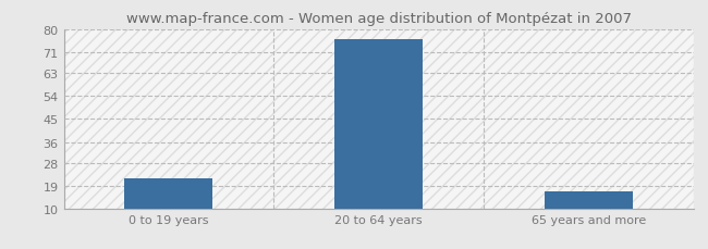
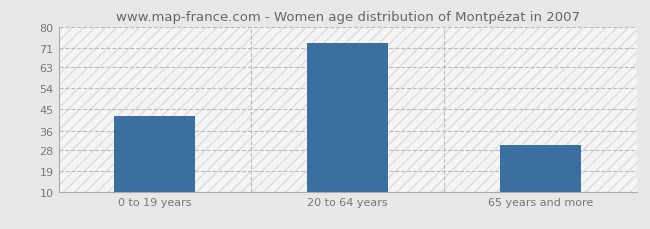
0 to 19 years: 22 -> 42
20 to 64 years: 76 -> 73
65 years and more: 17 -> 30
